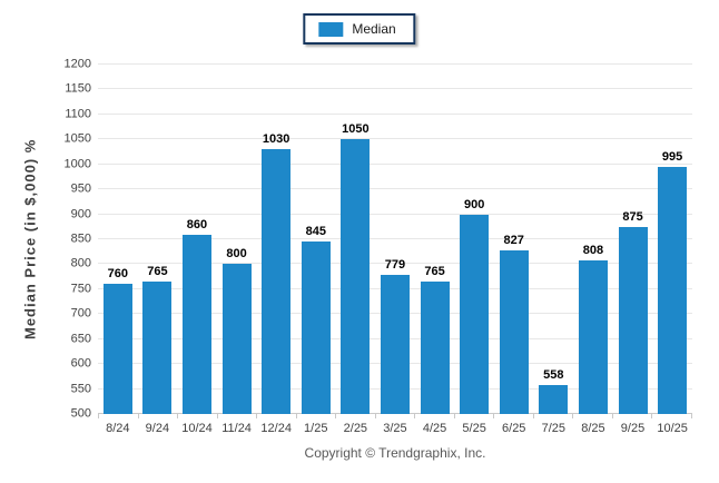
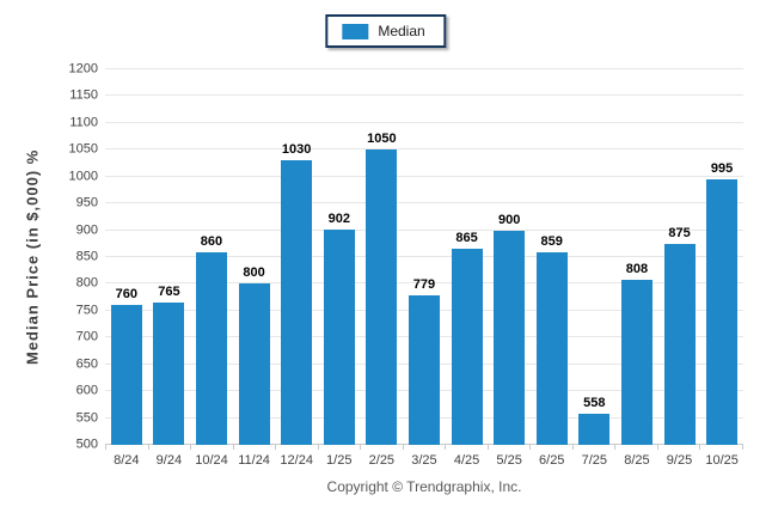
1/25: 845 -> 902
4/25: 765 -> 865
6/25: 827 -> 859
